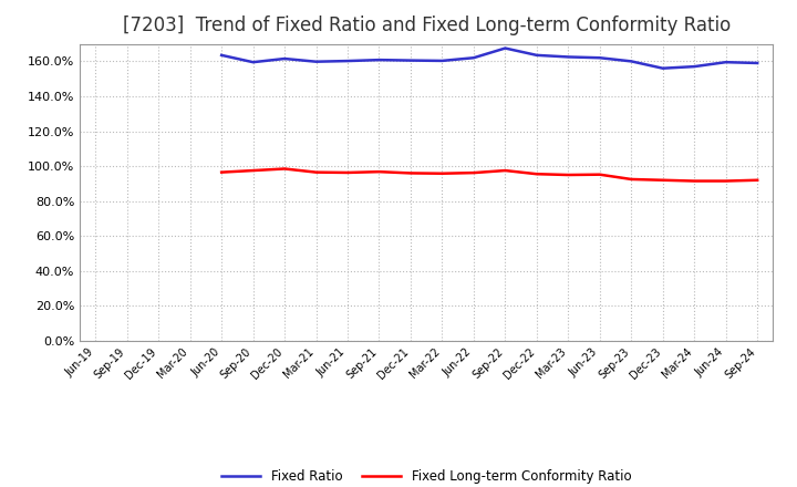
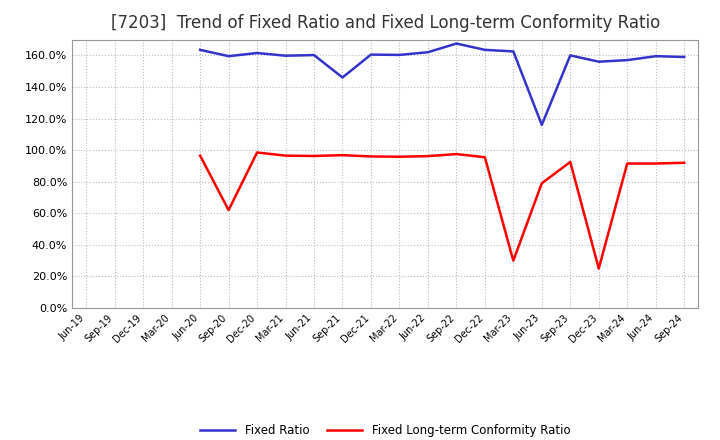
Fixed Long-term Conformity Ratio/Sep-20: 98% -> 62%
Fixed Ratio/Sep-21: 161% -> 146%
Fixed Long-term Conformity Ratio/Mar-23: 95% -> 30%
Fixed Ratio/Jun-23: 162% -> 116%
Fixed Long-term Conformity Ratio/Jun-23: 95% -> 79%
Fixed Long-term Conformity Ratio/Dec-23: 92% -> 25%
